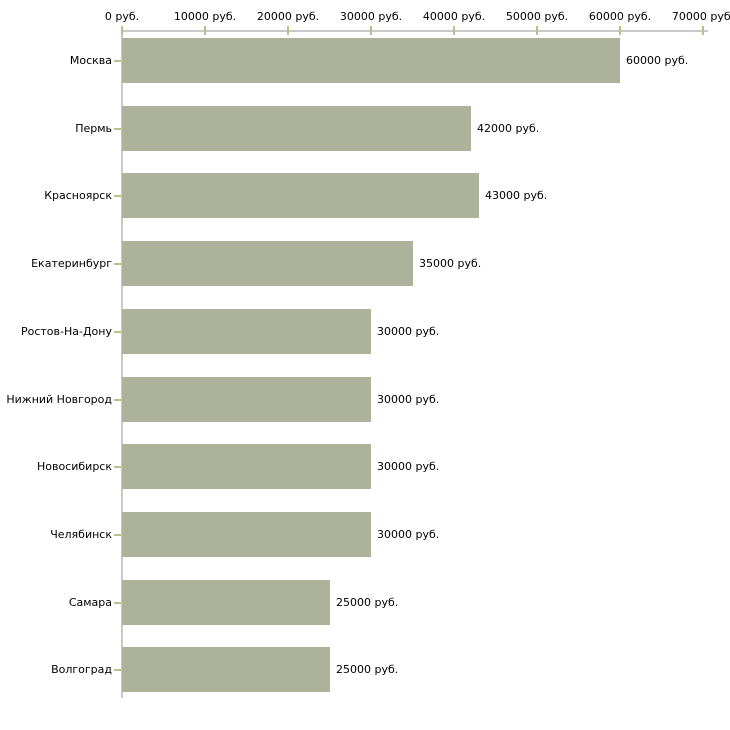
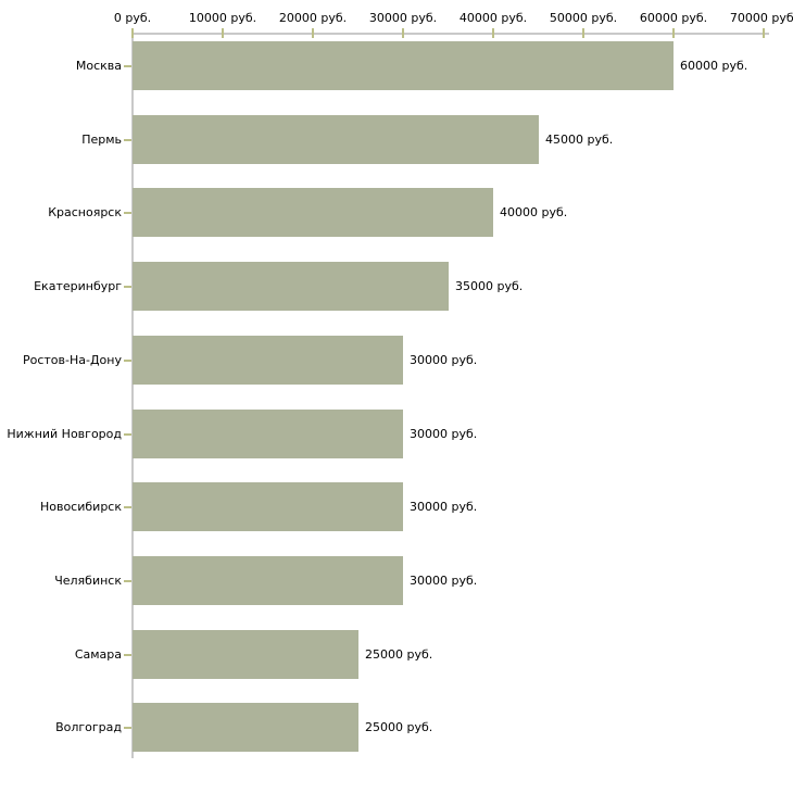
Пермь: 42000 -> 45000
Красноярск: 43000 -> 40000
